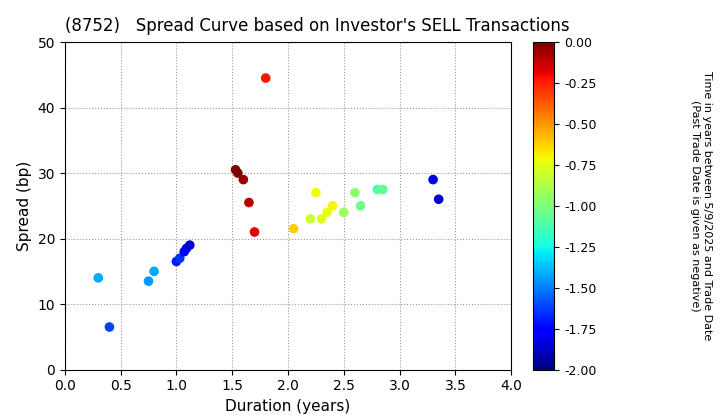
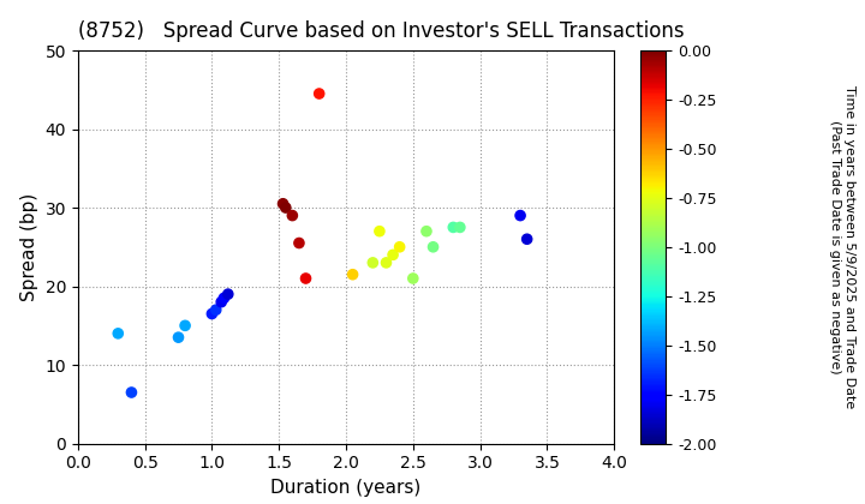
2.5: 24.0 -> 21.0
